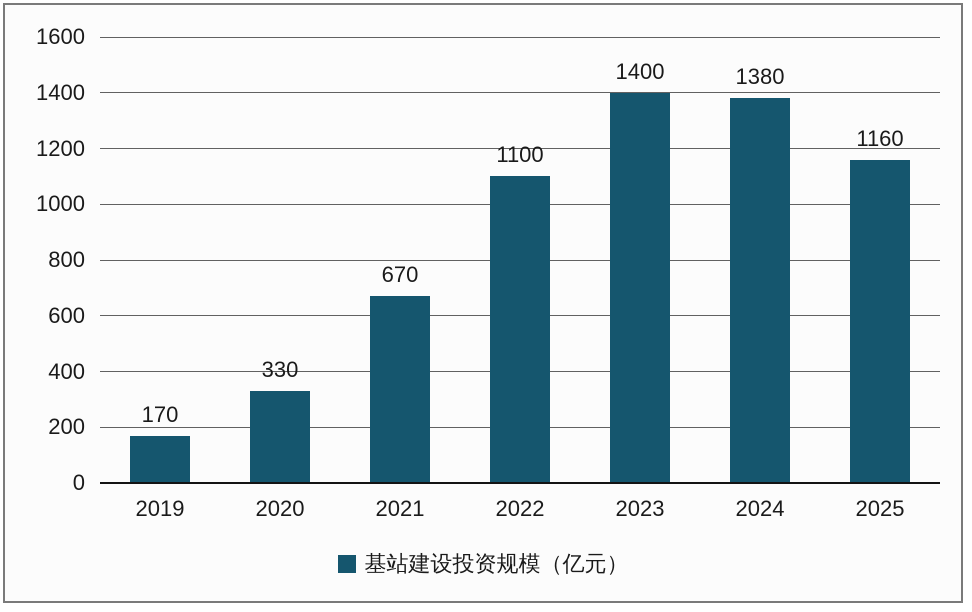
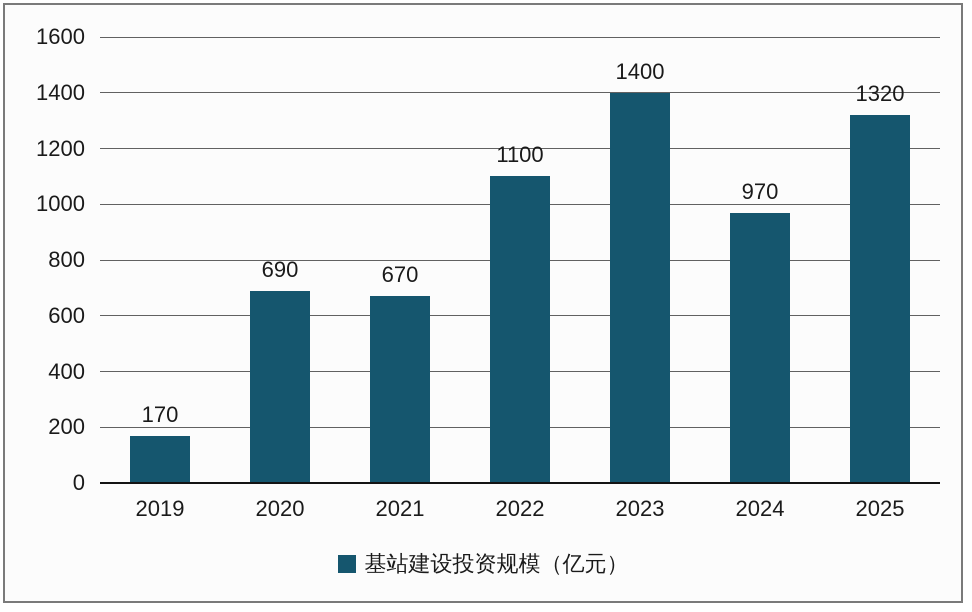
2020: 330 -> 690
2024: 1380 -> 970
2025: 1160 -> 1320
